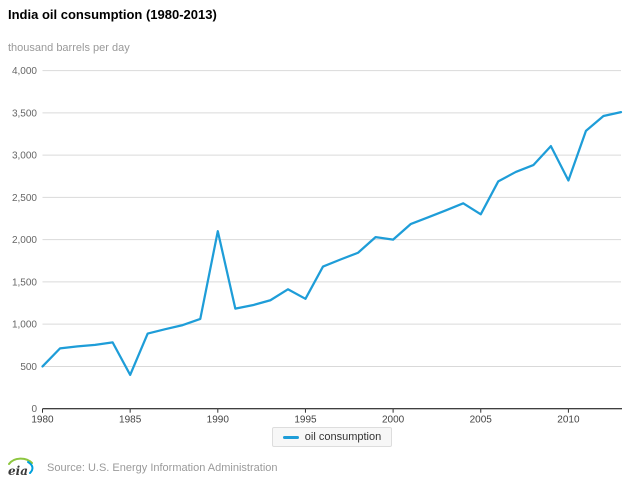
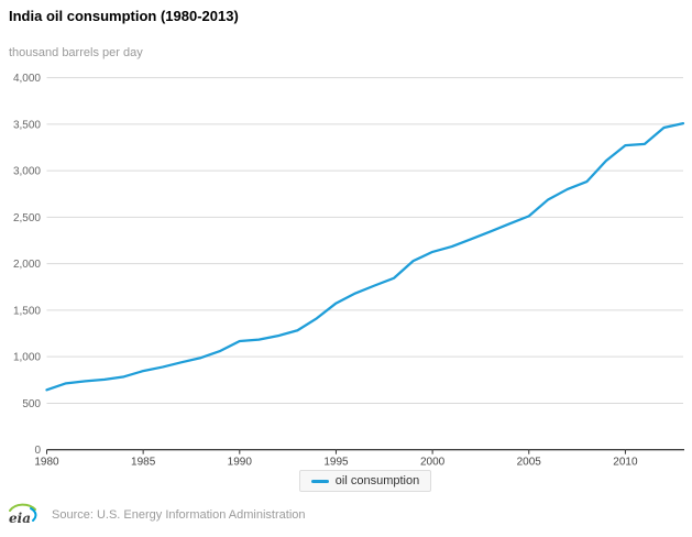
1980: 500 -> 600
1985: 400 -> 800
1990: 2100 -> 1200
1995: 1300 -> 1600
2000: 2000 -> 2100
2005: 2300 -> 2500
2010: 2700 -> 3300
